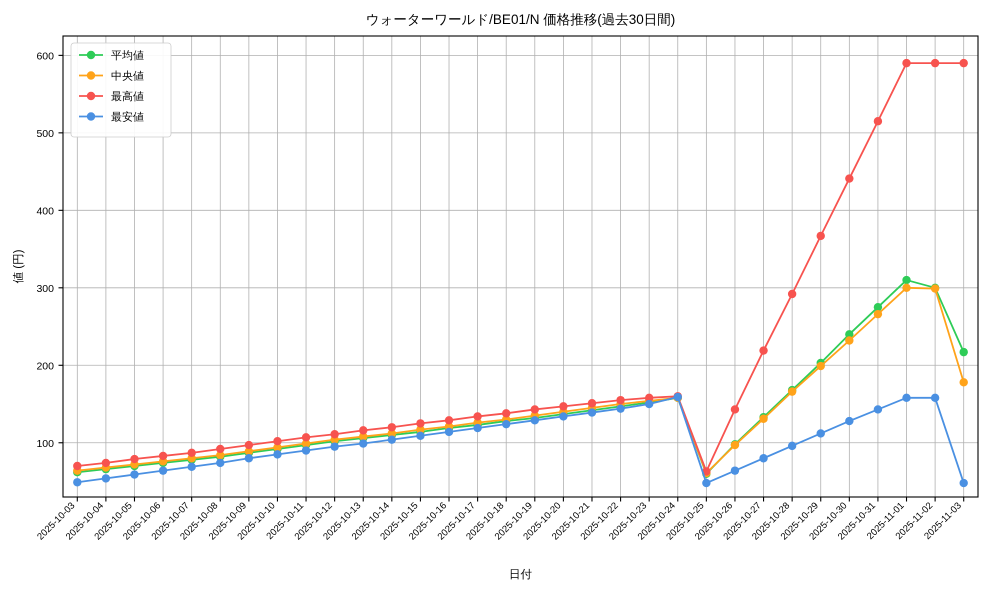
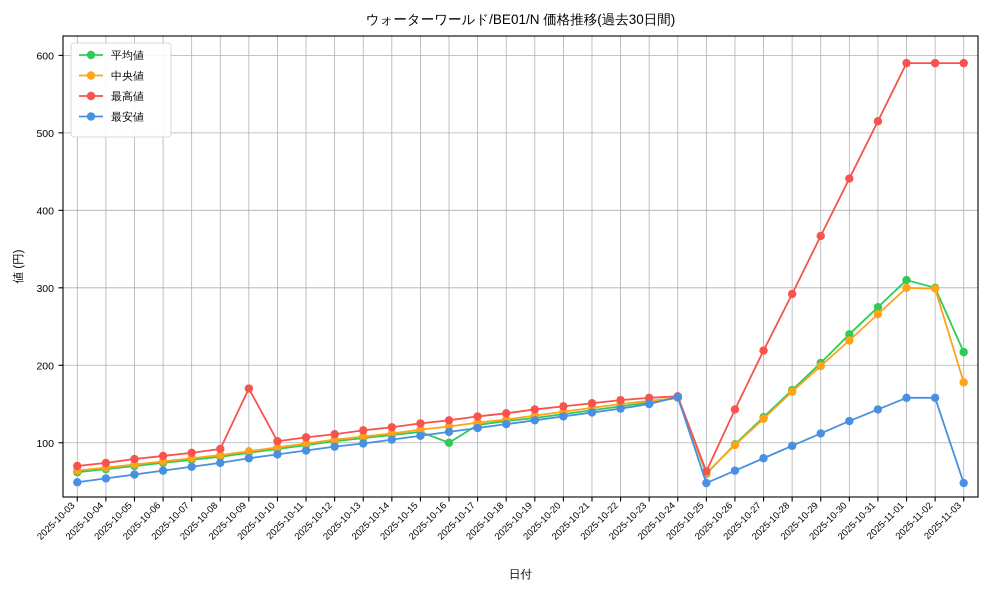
最高値/2025-10-09: 100 -> 170
平均値/2025-10-16: 120 -> 100
